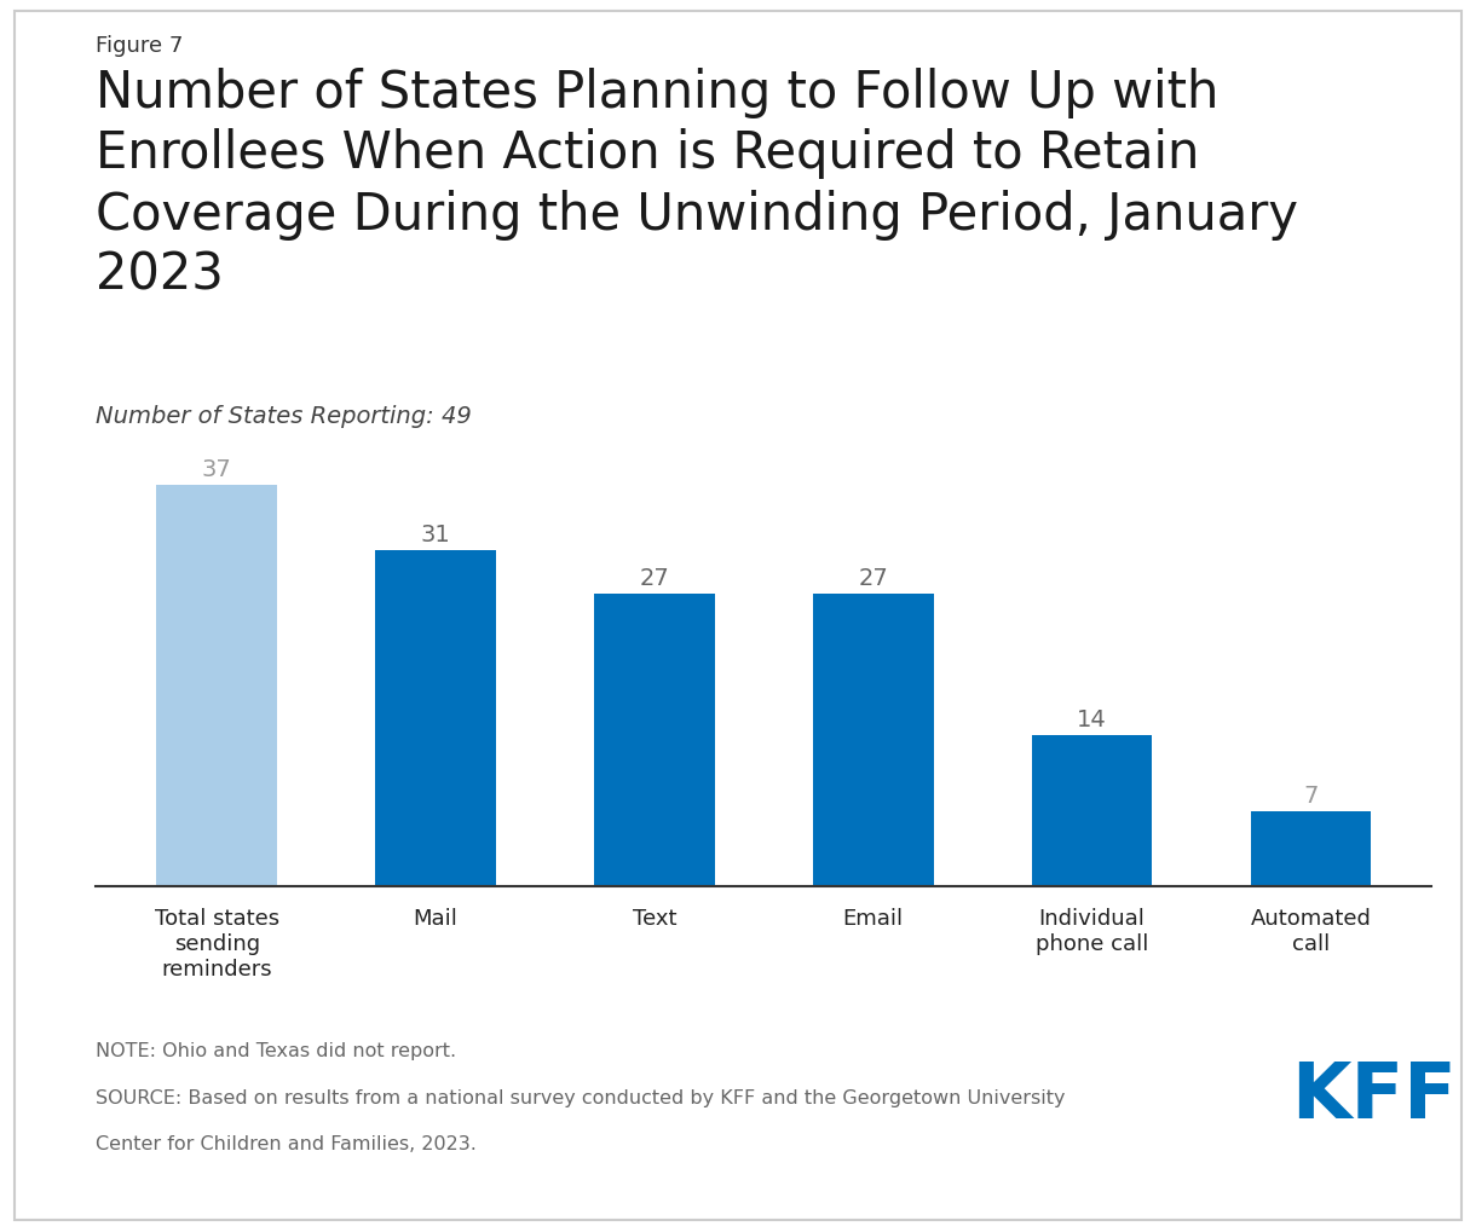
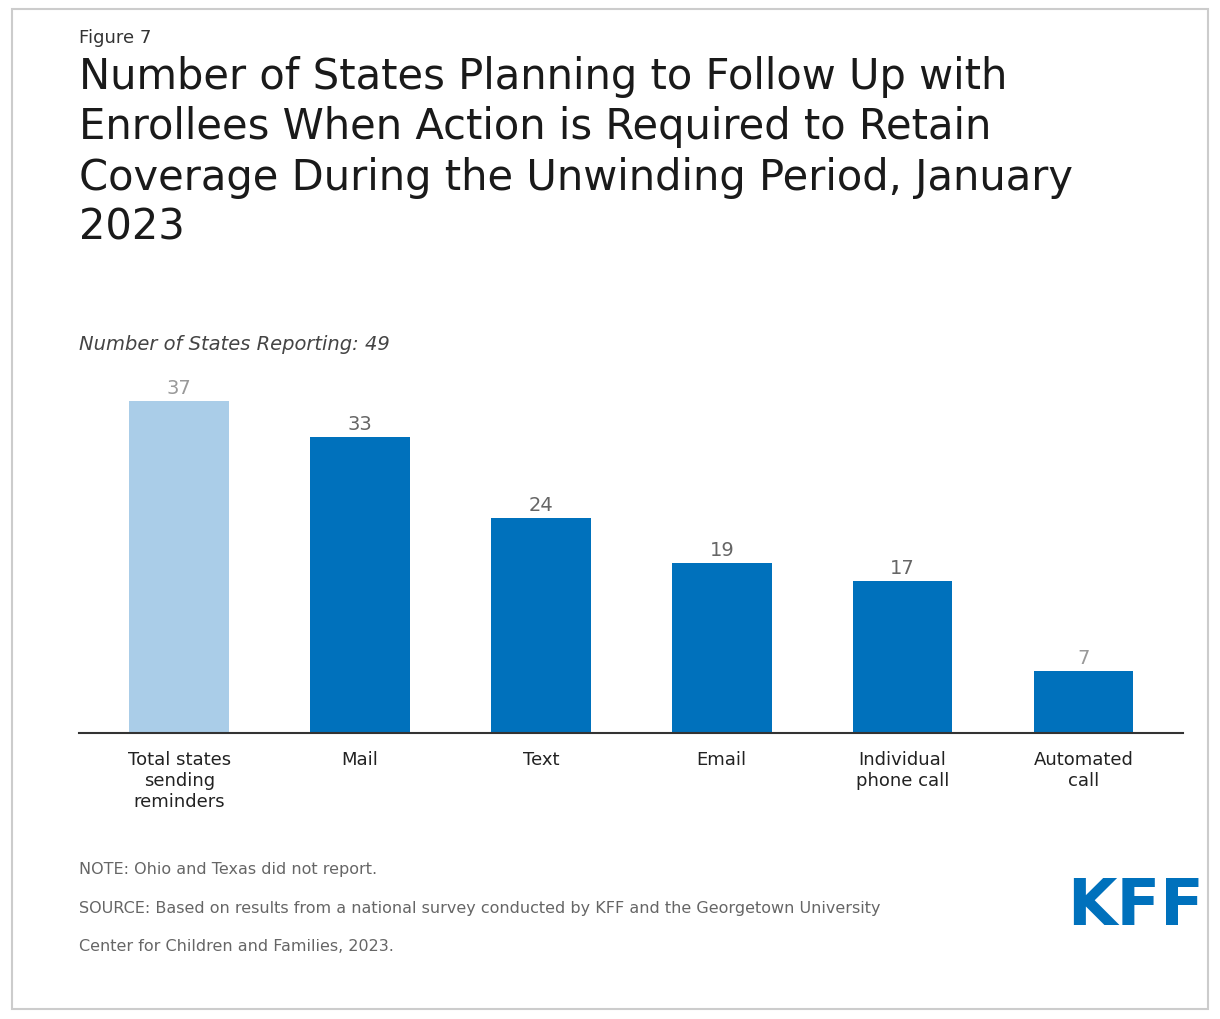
Mail: 31 -> 33
Text: 27 -> 24
Email: 27 -> 19
Individual phone call: 14 -> 17
